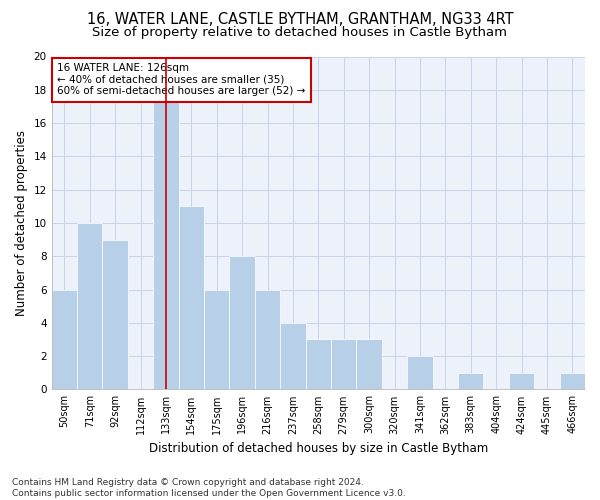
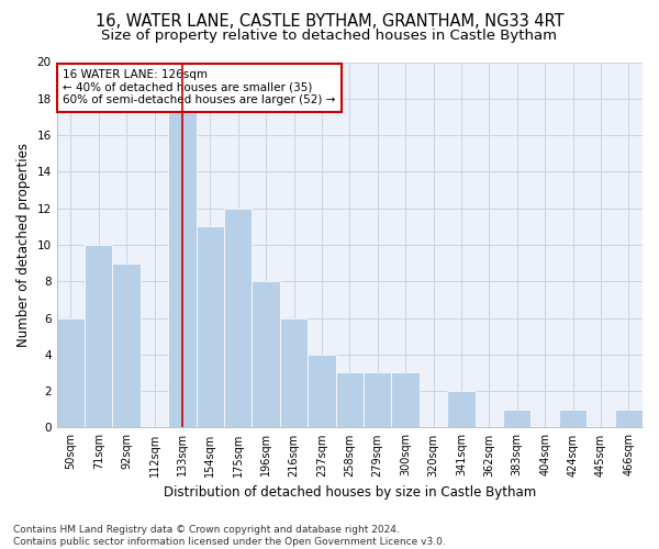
175sqm: 6 -> 12
